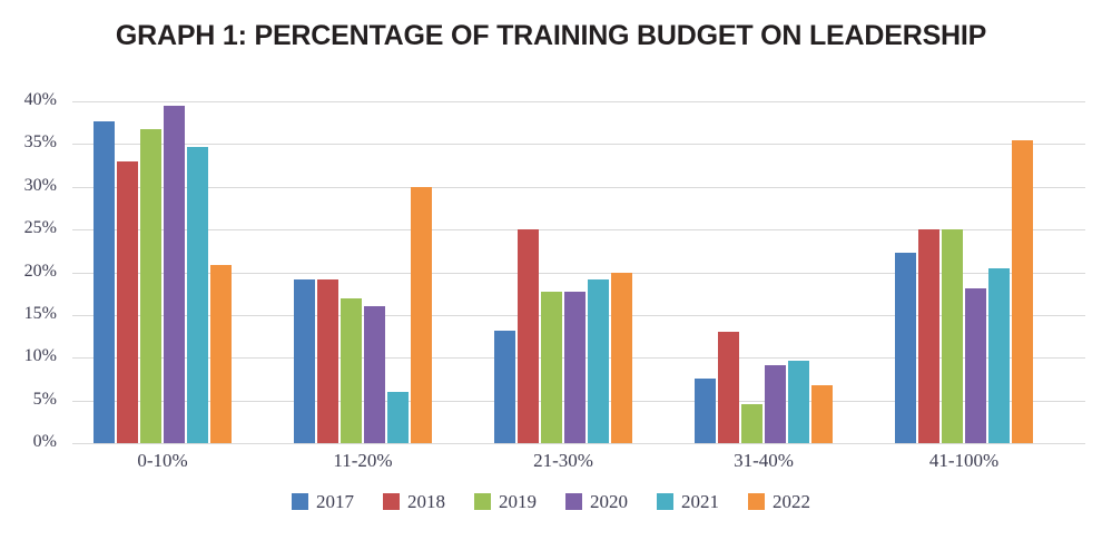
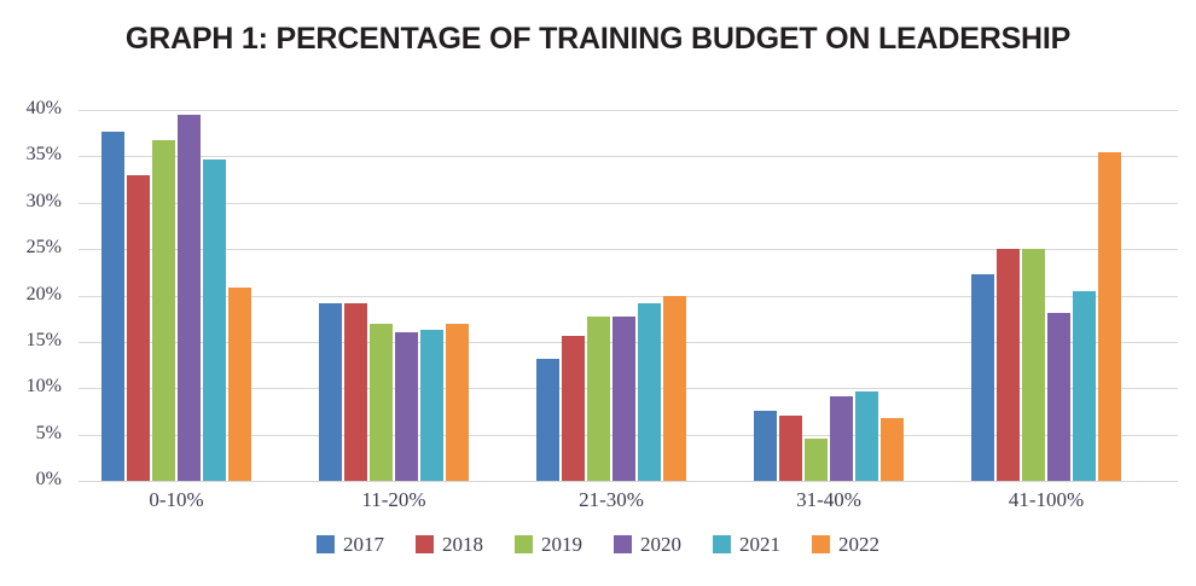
2021/11-20%: 6% -> 16%
2022/11-20%: 30% -> 17%
2018/21-30%: 25% -> 16%
2018/31-40%: 13% -> 7%
